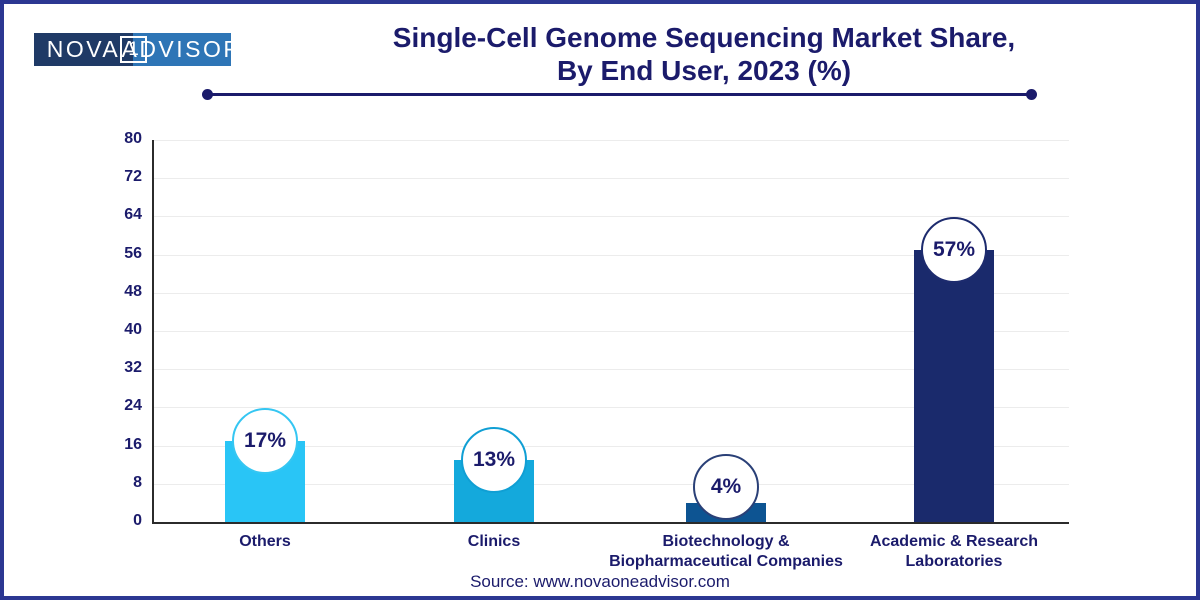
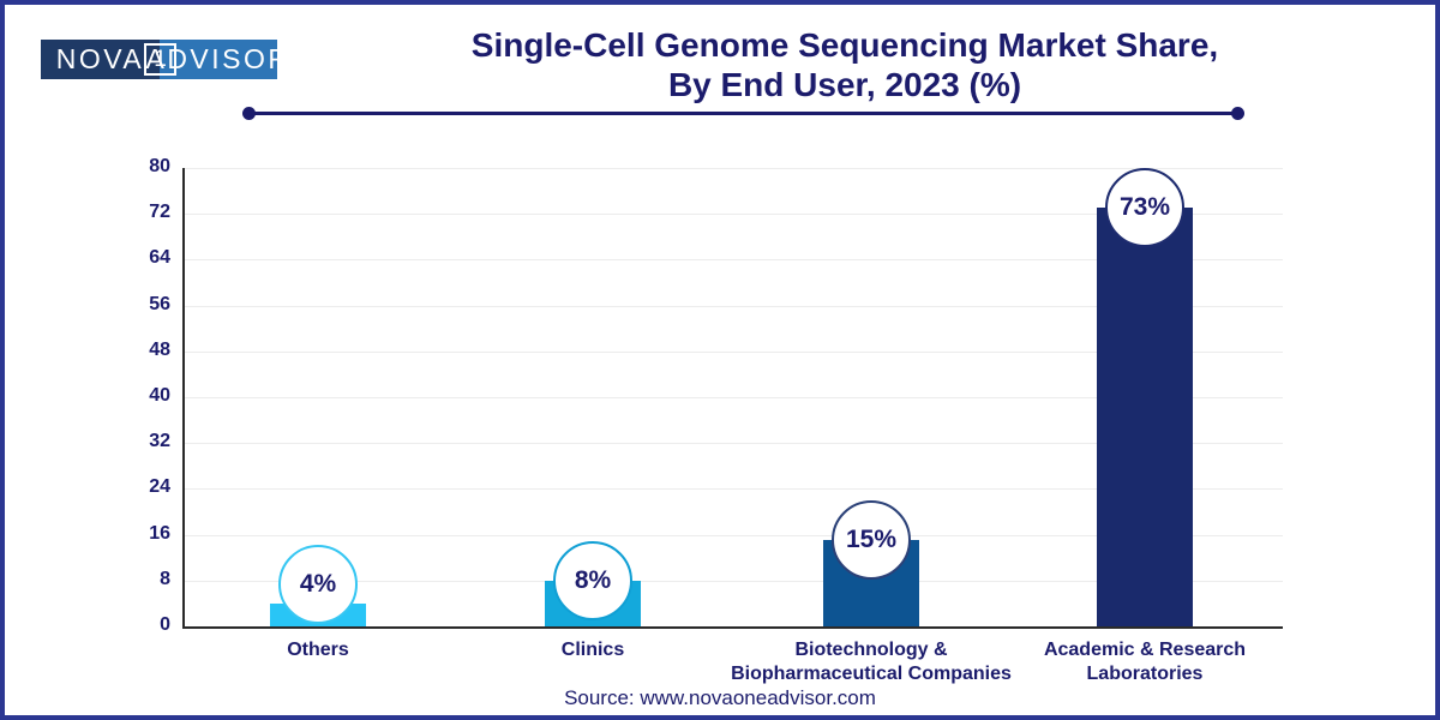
Others: 17% -> 4%
Clinics: 13% -> 8%
Biotechnology & Biopharmaceutical Companies: 4% -> 15%
Academic & Research Laboratories: 57% -> 73%
